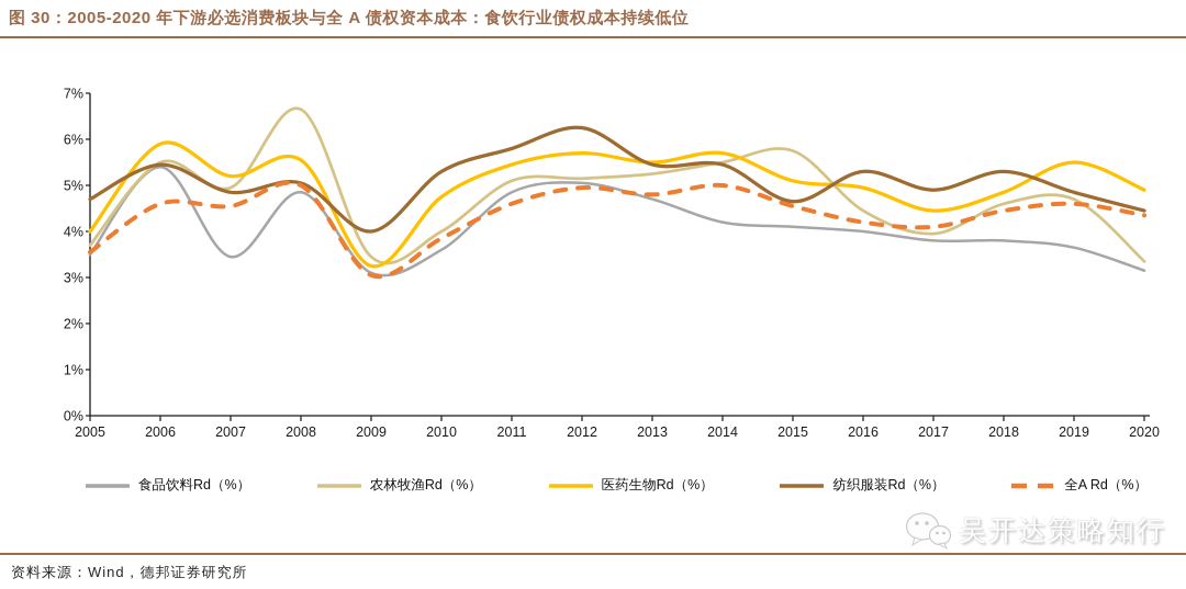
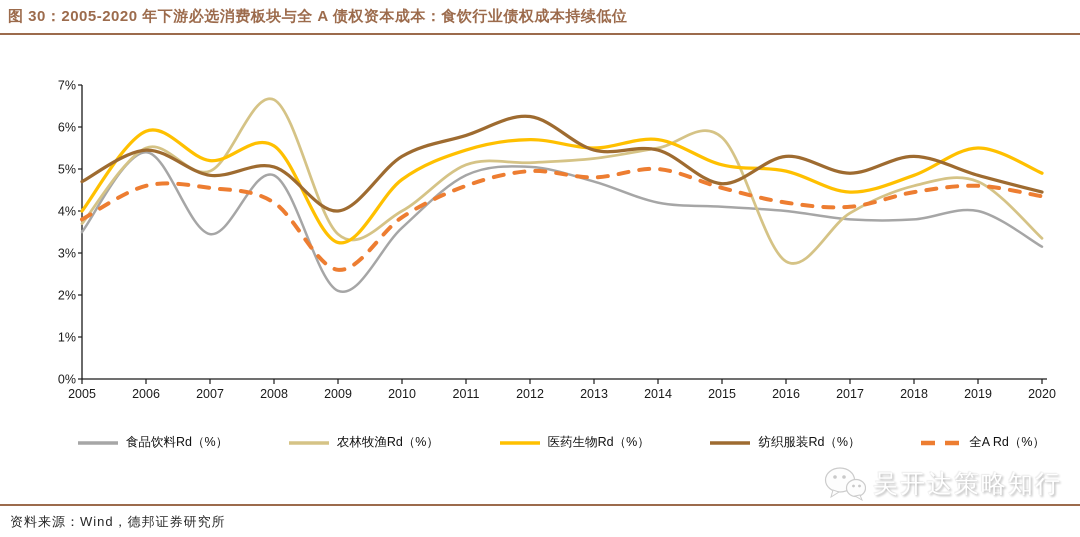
全A Rd（%）/2005: 3.5% -> 3.8%
全A Rd（%）/2008: 5.0% -> 4.2%
食品饮料Rd（%）/2009: 3.1% -> 2.1%
全A Rd（%）/2009: 3.0% -> 2.6%
农林牧渔Rd（%）/2016: 4.5% -> 2.8%
食品饮料Rd（%）/2019: 3.6% -> 4.0%
